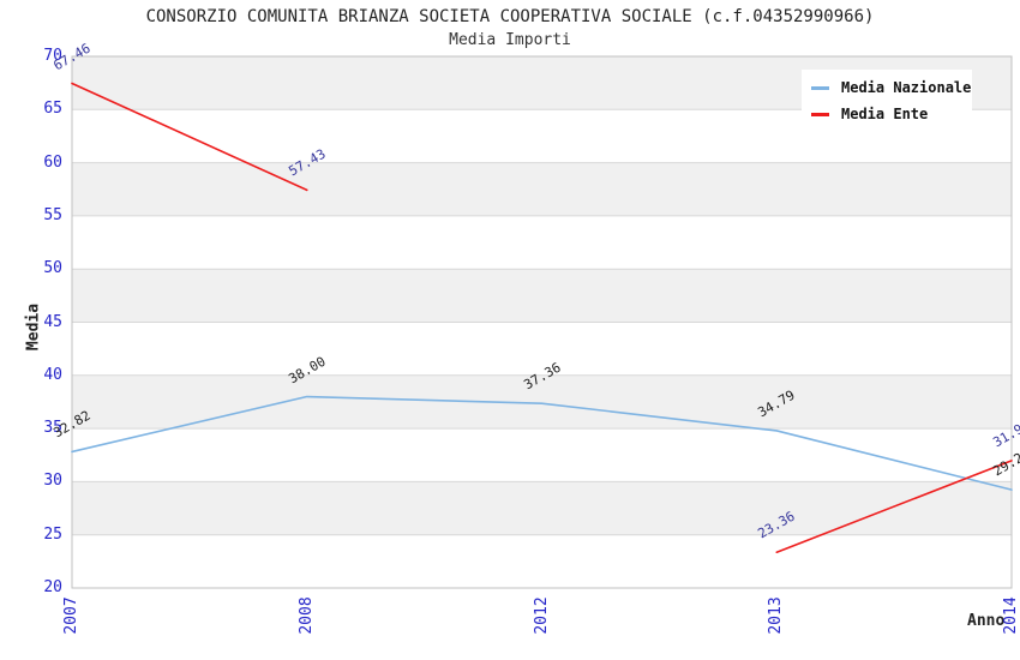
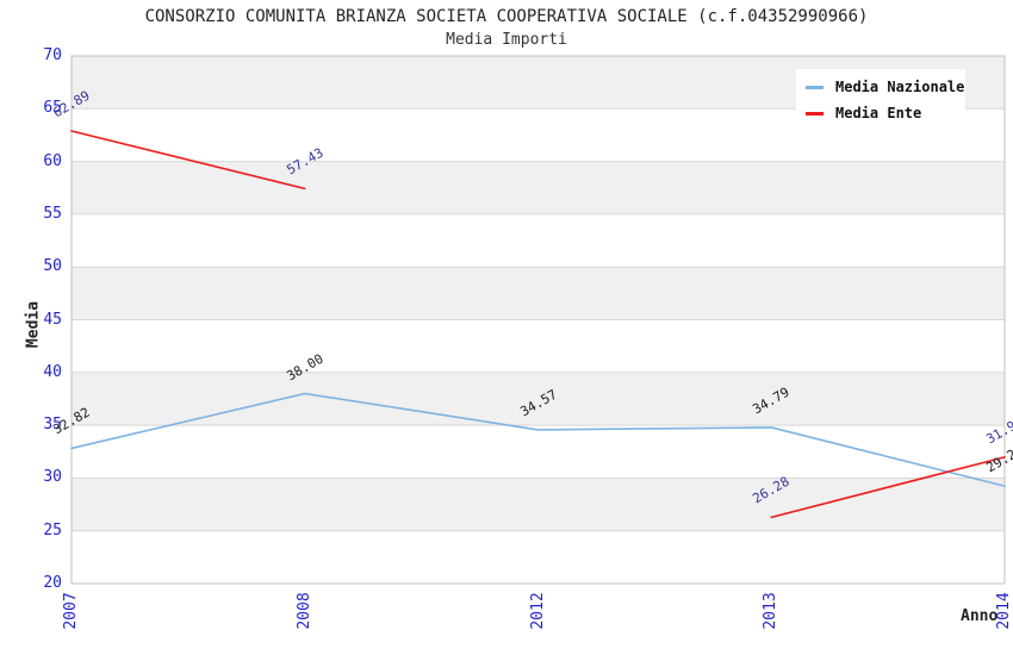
Media Ente/2007: 67.46 -> 62.89
Media Nazionale/2012: 37.36 -> 34.57
Media Ente/2013: 23.36 -> 26.28
